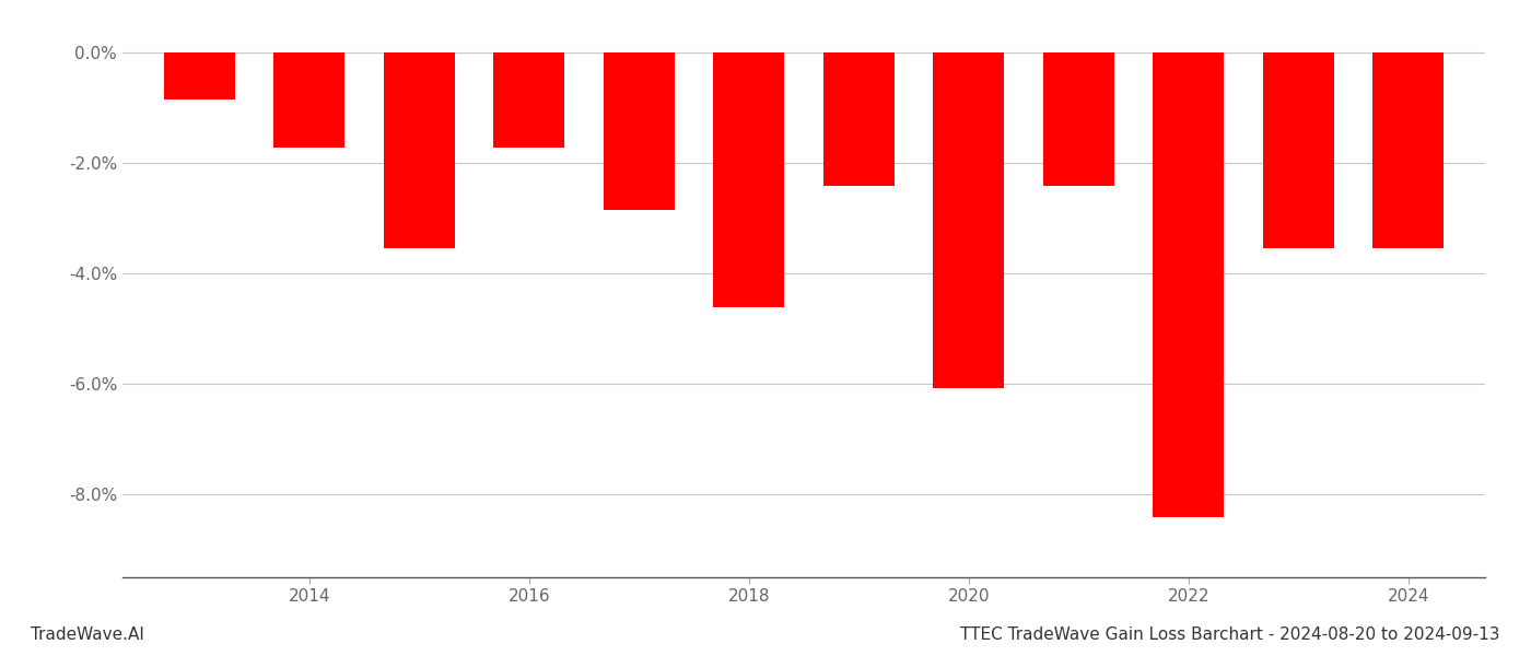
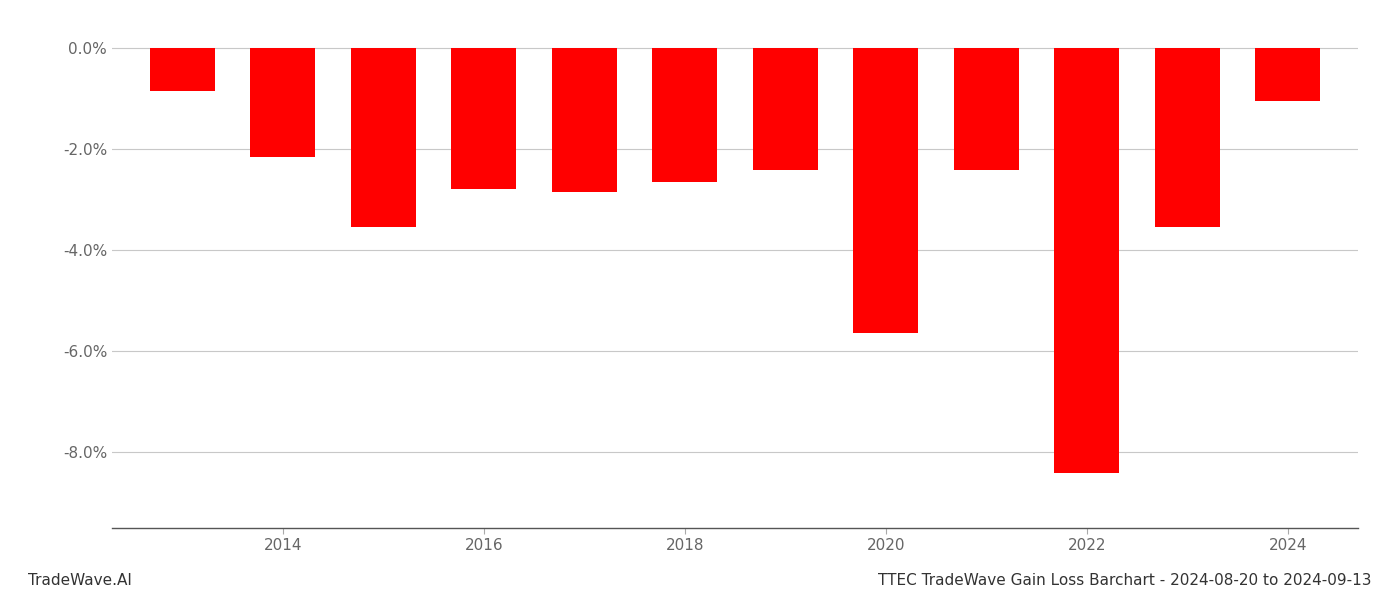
2014: -1.72% -> -2.16%
2016: -1.72% -> -2.80%
2018: -4.62% -> -2.66%
2020: -6.08% -> -5.64%
2024: -3.55% -> -1.06%
